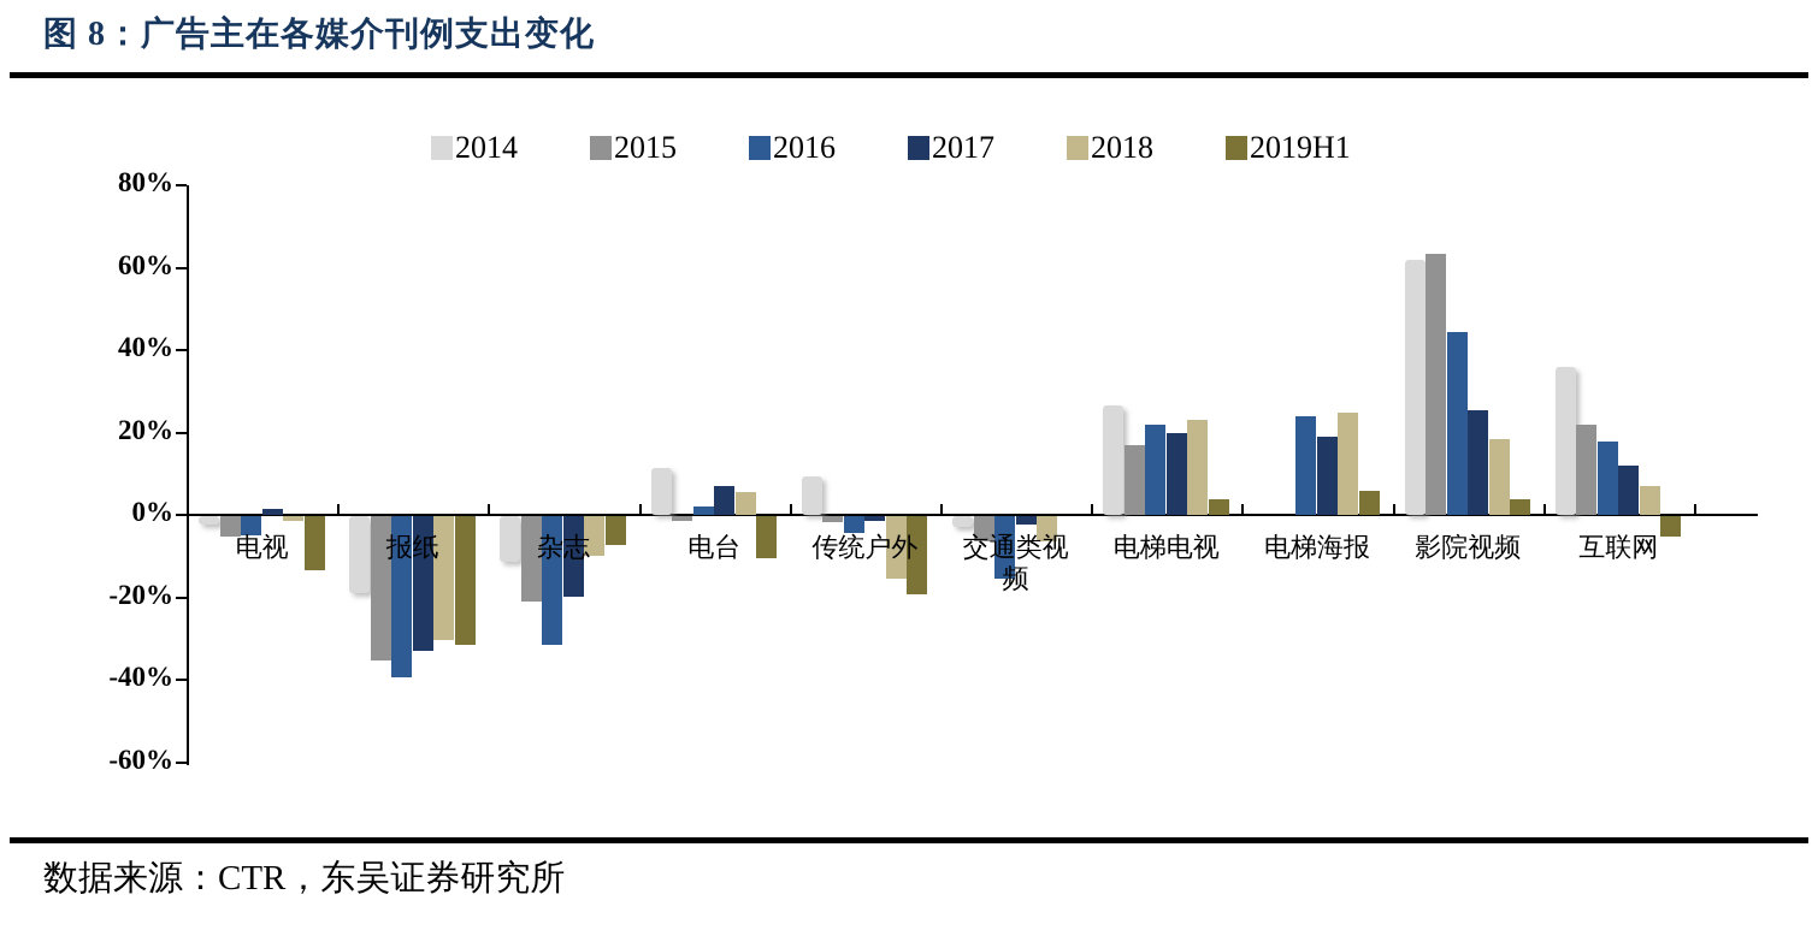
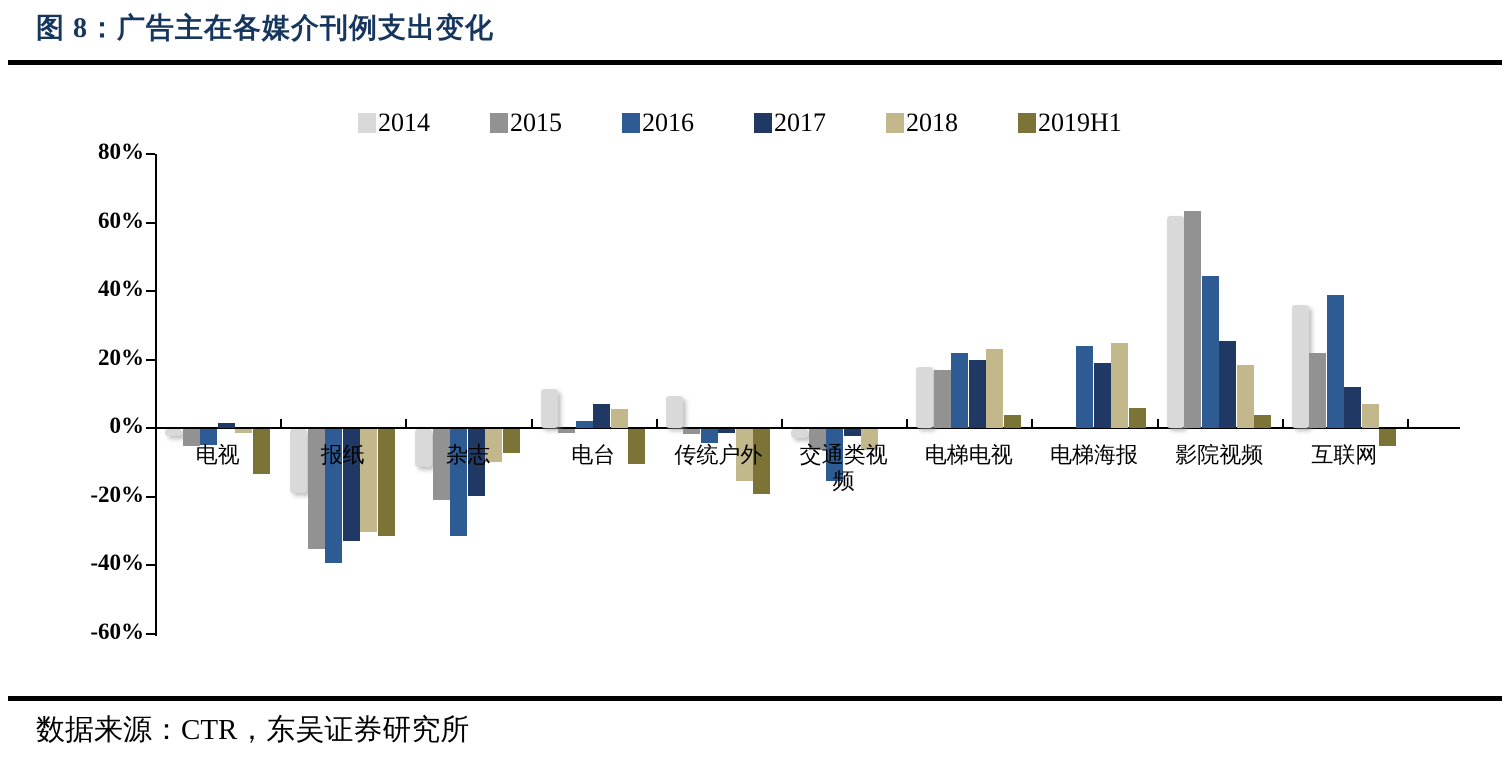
2014/电梯电视: 26% -> 18%
2016/互联网: 18% -> 39%
